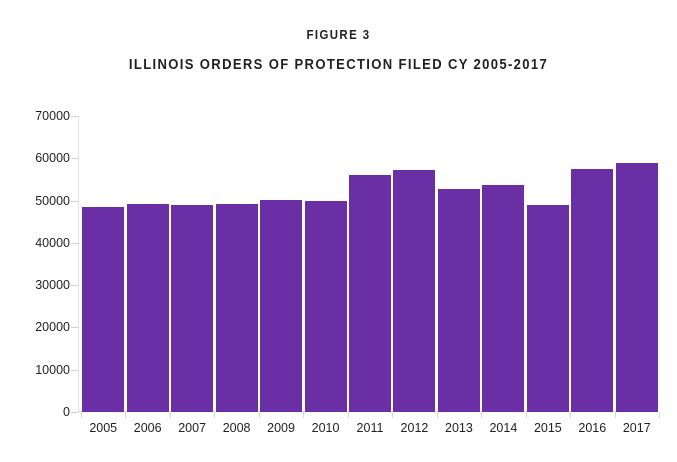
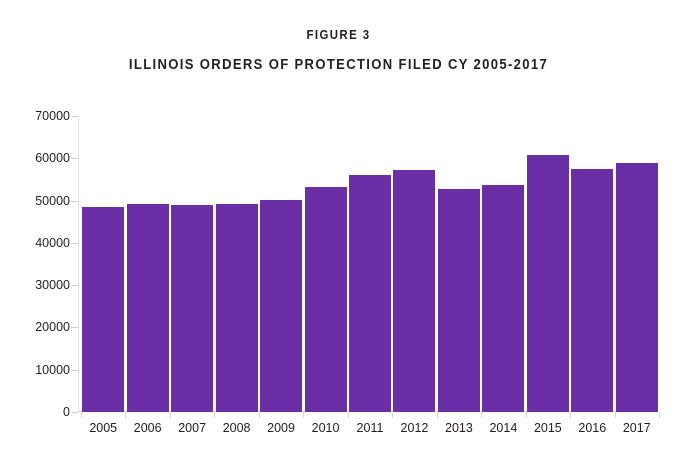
2010: 50000 -> 53000
2015: 49000 -> 61000
